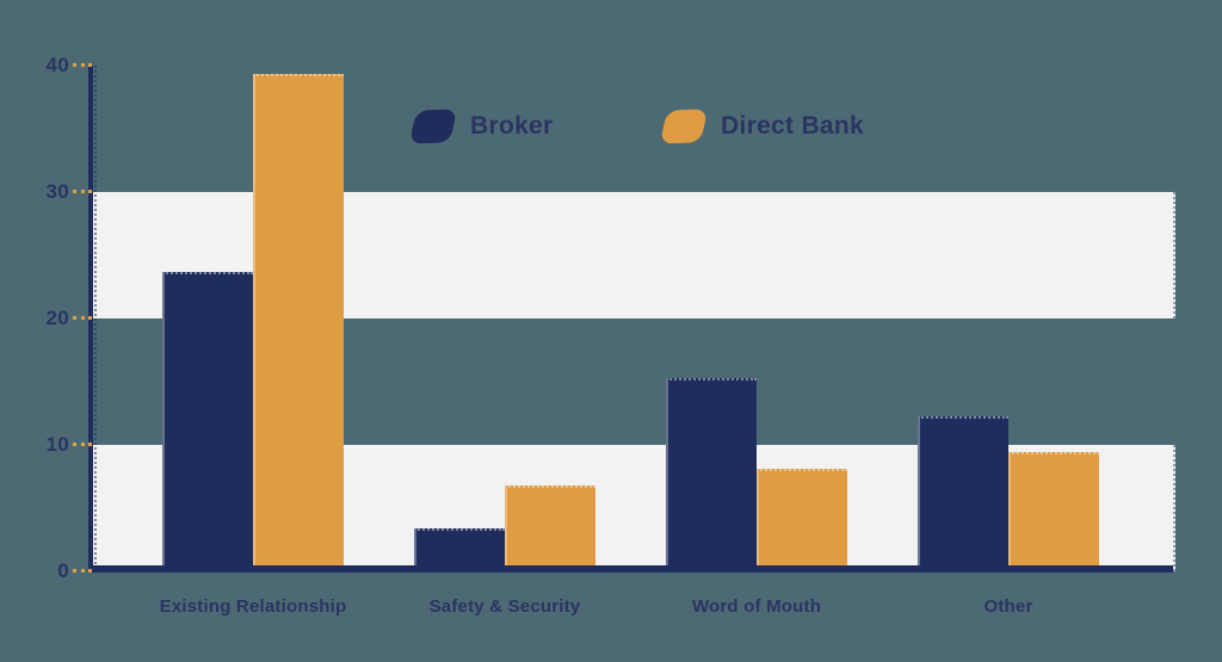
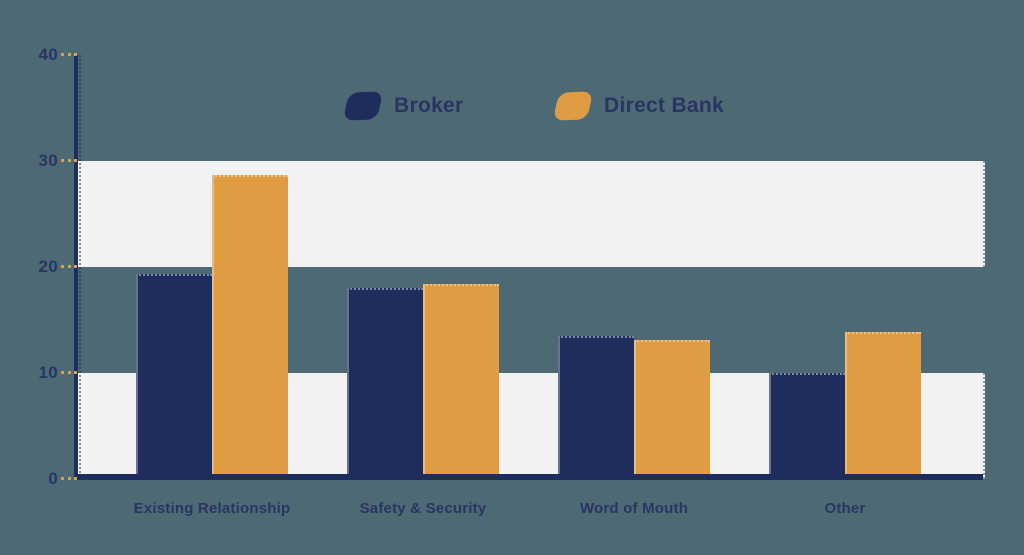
Broker/Existing Relationship: 23.7 -> 19.3
Direct Bank/Existing Relationship: 39.3 -> 28.7
Broker/Safety & Security: 3.4 -> 18.0
Direct Bank/Safety & Security: 6.8 -> 18.4
Broker/Word of Mouth: 15.3 -> 13.5
Direct Bank/Word of Mouth: 8.1 -> 13.1
Broker/Other: 12.3 -> 10.0
Direct Bank/Other: 9.4 -> 13.9
